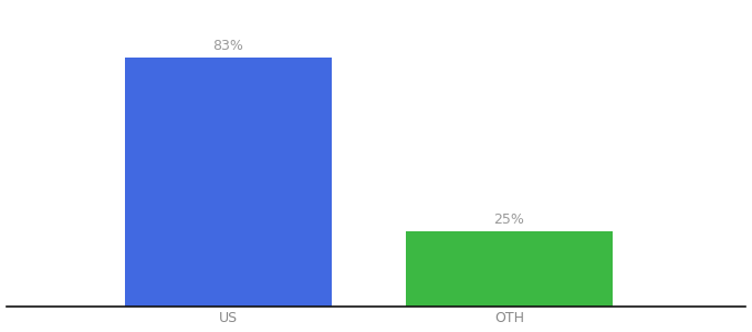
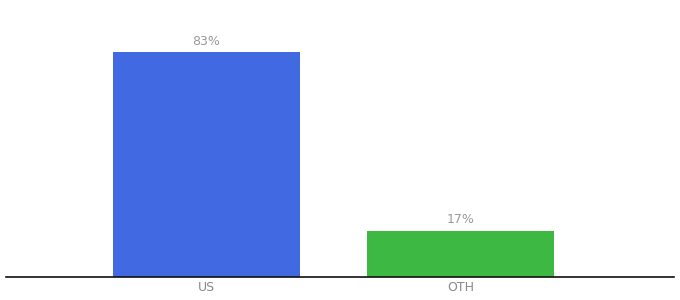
OTH: 25% -> 17%
